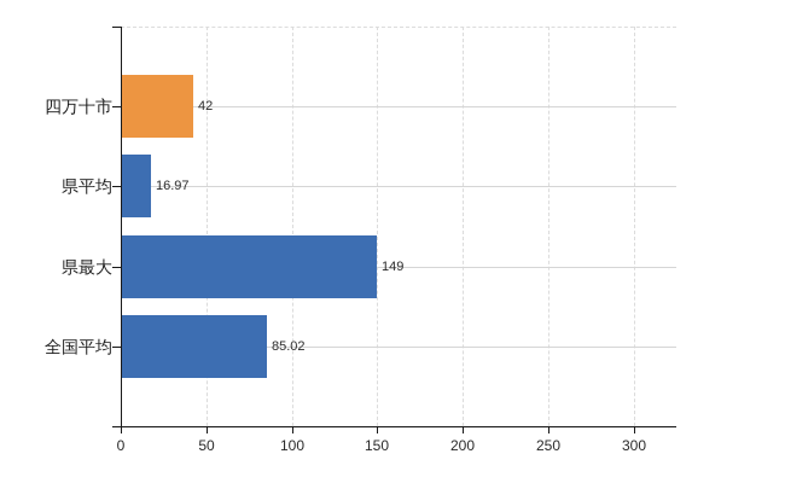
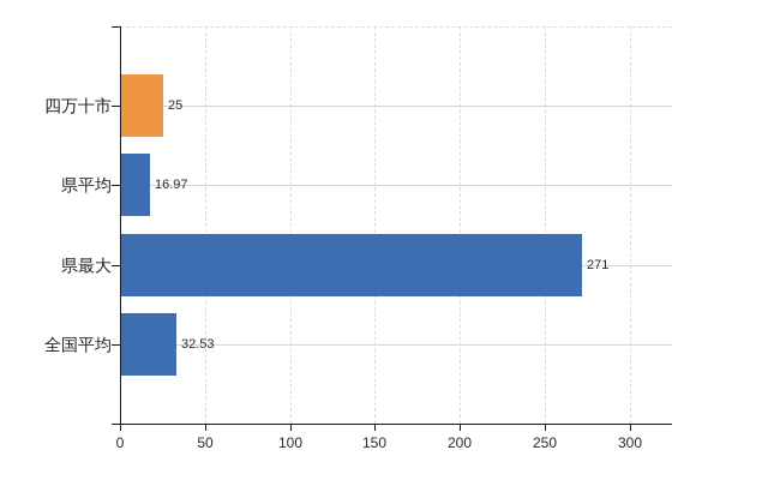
四万十市: 42 -> 25
県最大: 149 -> 271
全国平均: 85.02 -> 32.53
